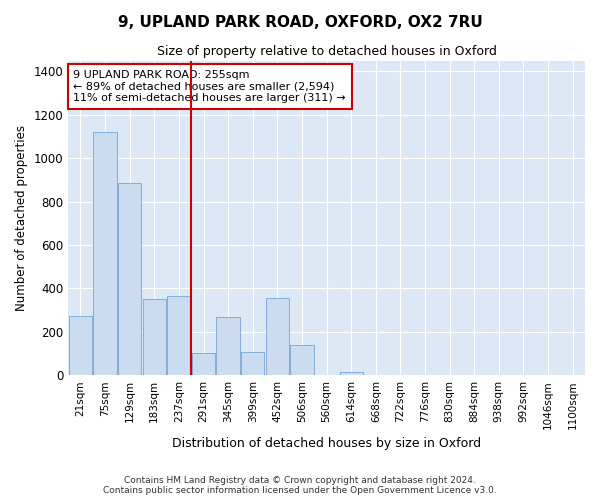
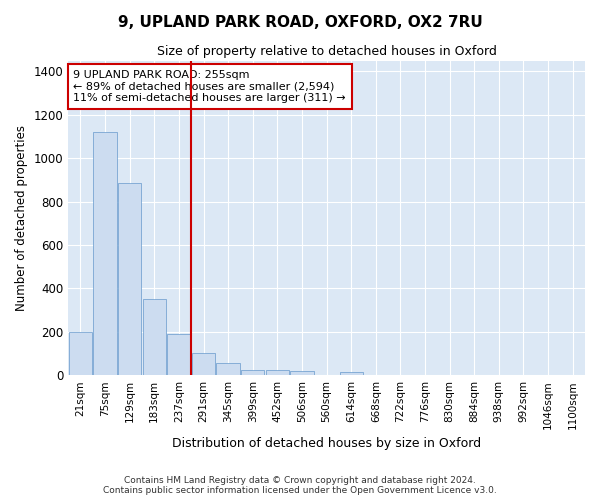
21sqm: 275 -> 198
237sqm: 365 -> 192
345sqm: 270 -> 57
399sqm: 105 -> 25
452sqm: 355 -> 22
506sqm: 140 -> 18
